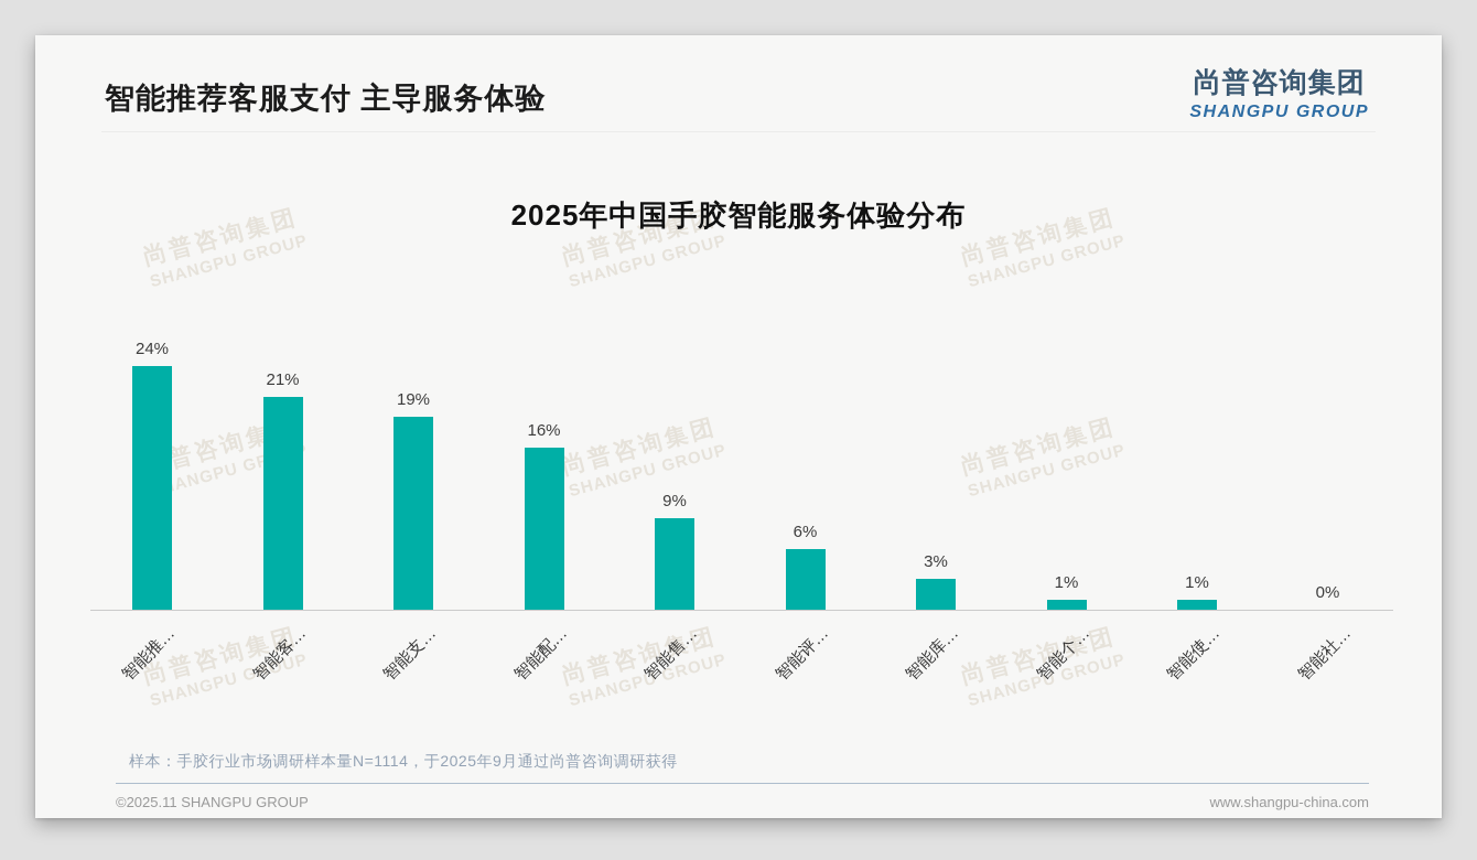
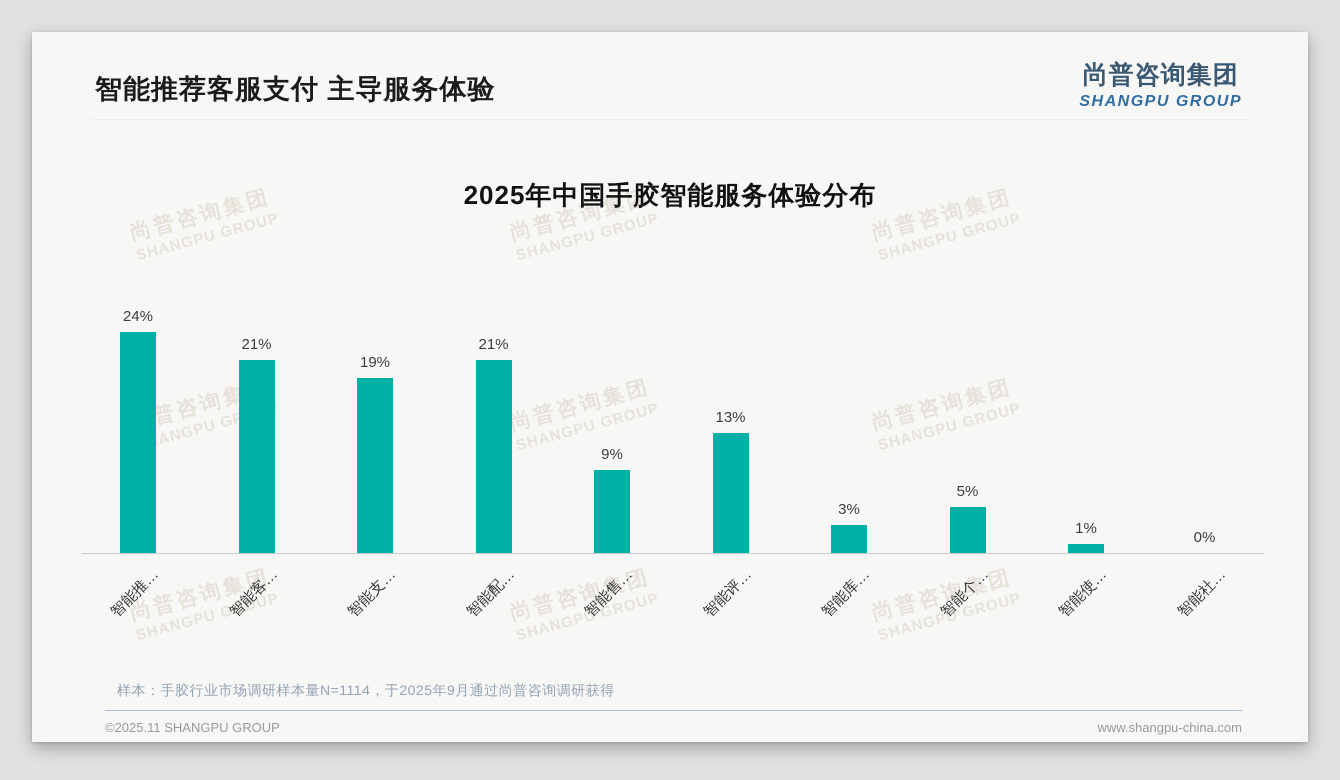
智能配…: 16% -> 21%
智能评…: 6% -> 13%
智能个…: 1% -> 5%
